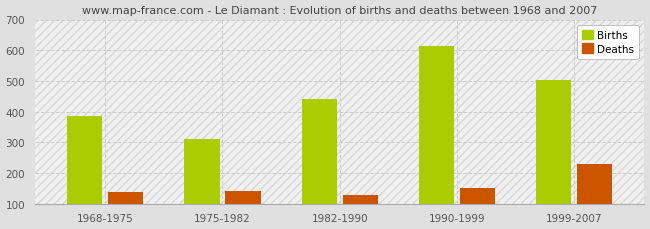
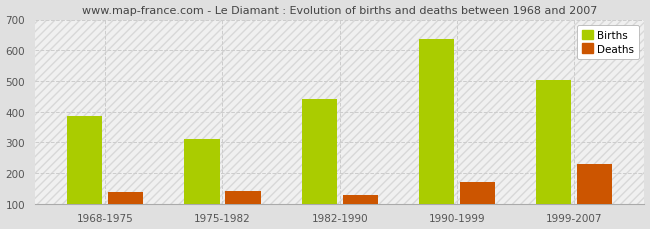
Births/1990-1999: 615 -> 638
Deaths/1990-1999: 150 -> 170
